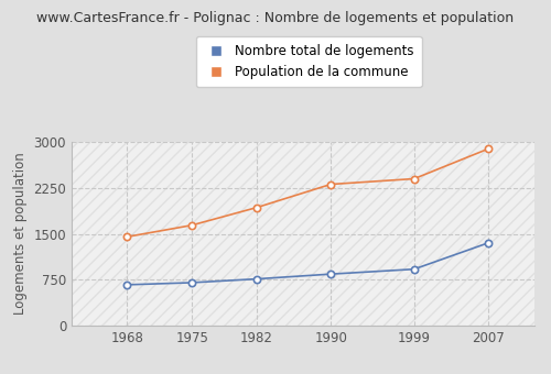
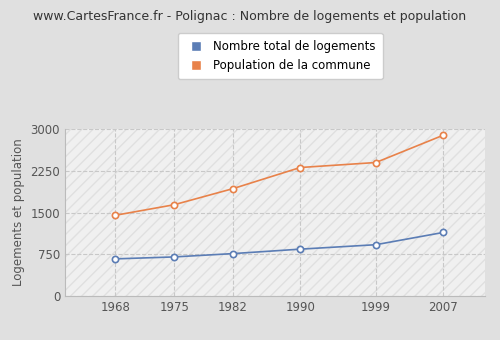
Nombre total de logements/2007: 1350 -> 1140
